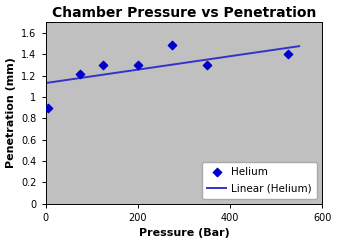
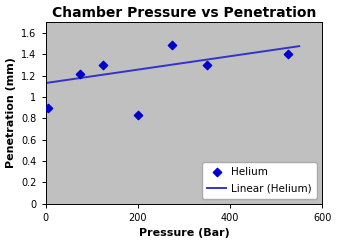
200: 1.30 -> 0.83
